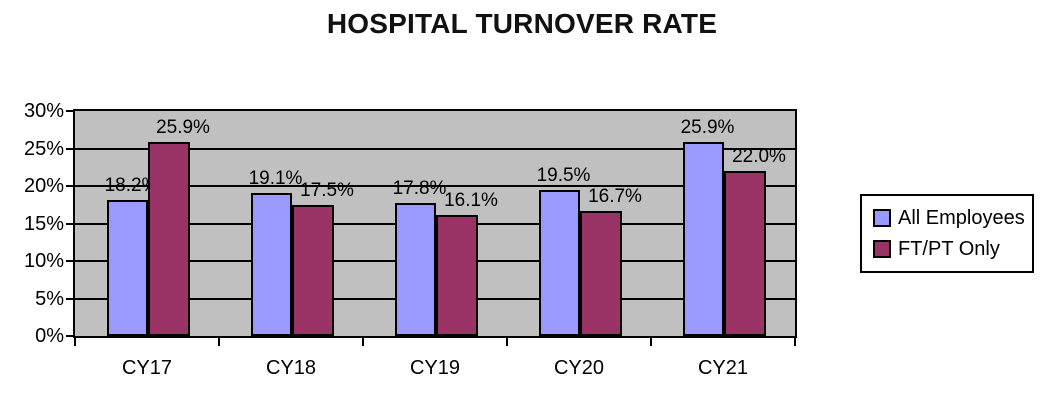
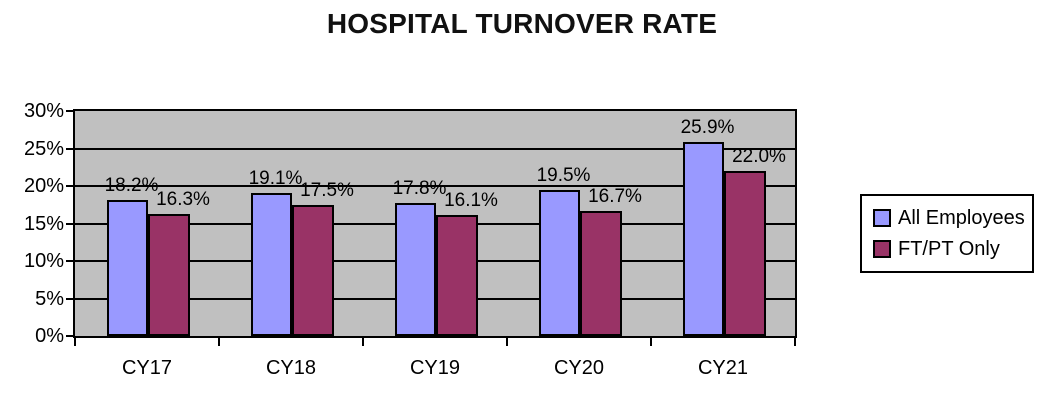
FT/PT Only/CY17: 25.9% -> 16.3%
